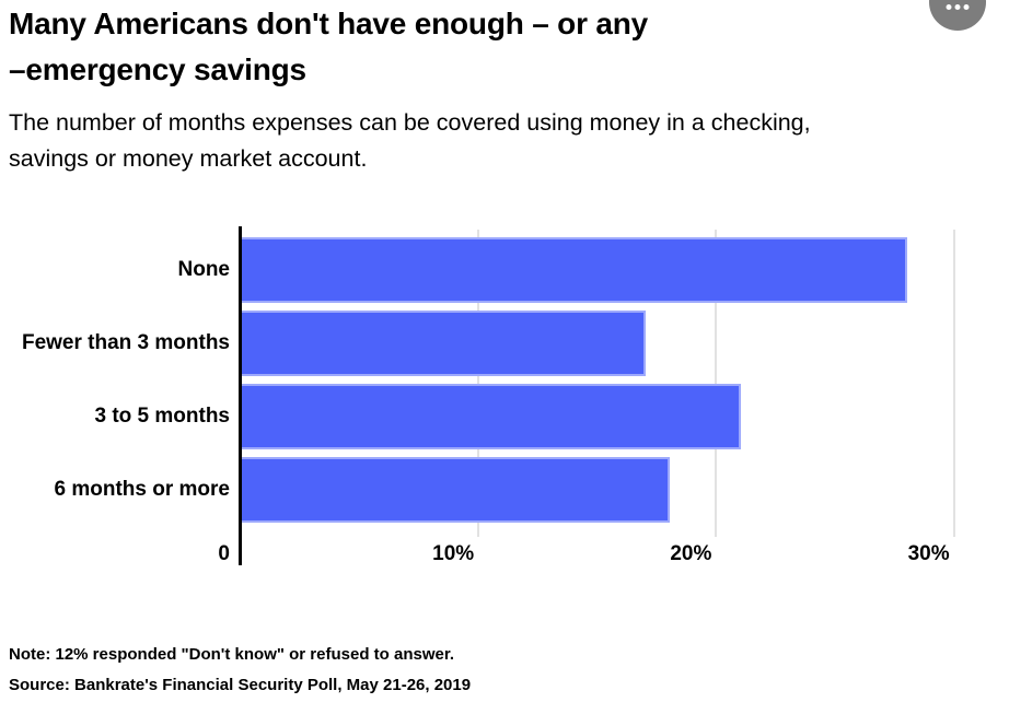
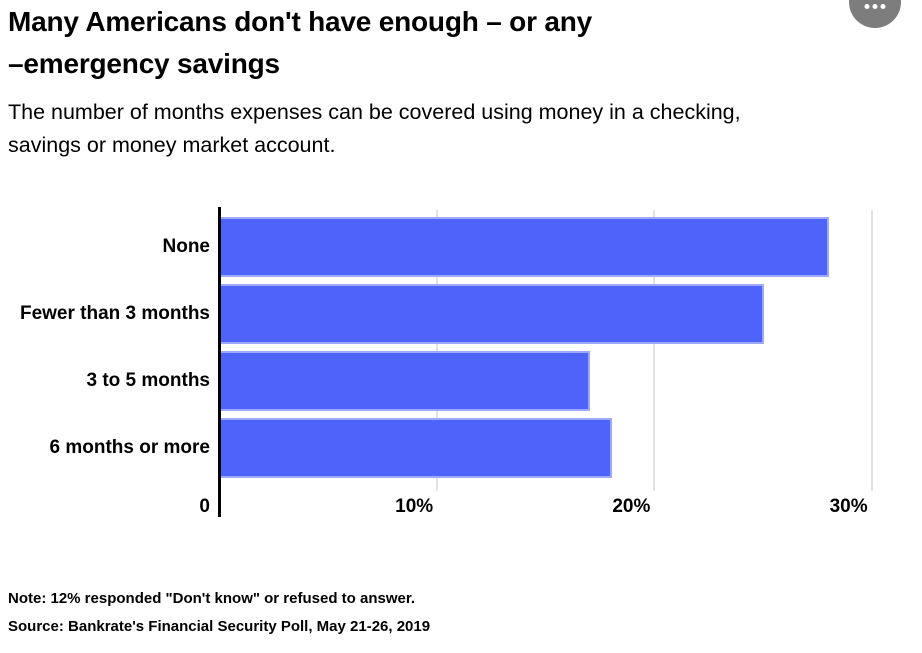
Fewer than 3 months: 17% -> 25%
3 to 5 months: 21% -> 17%
